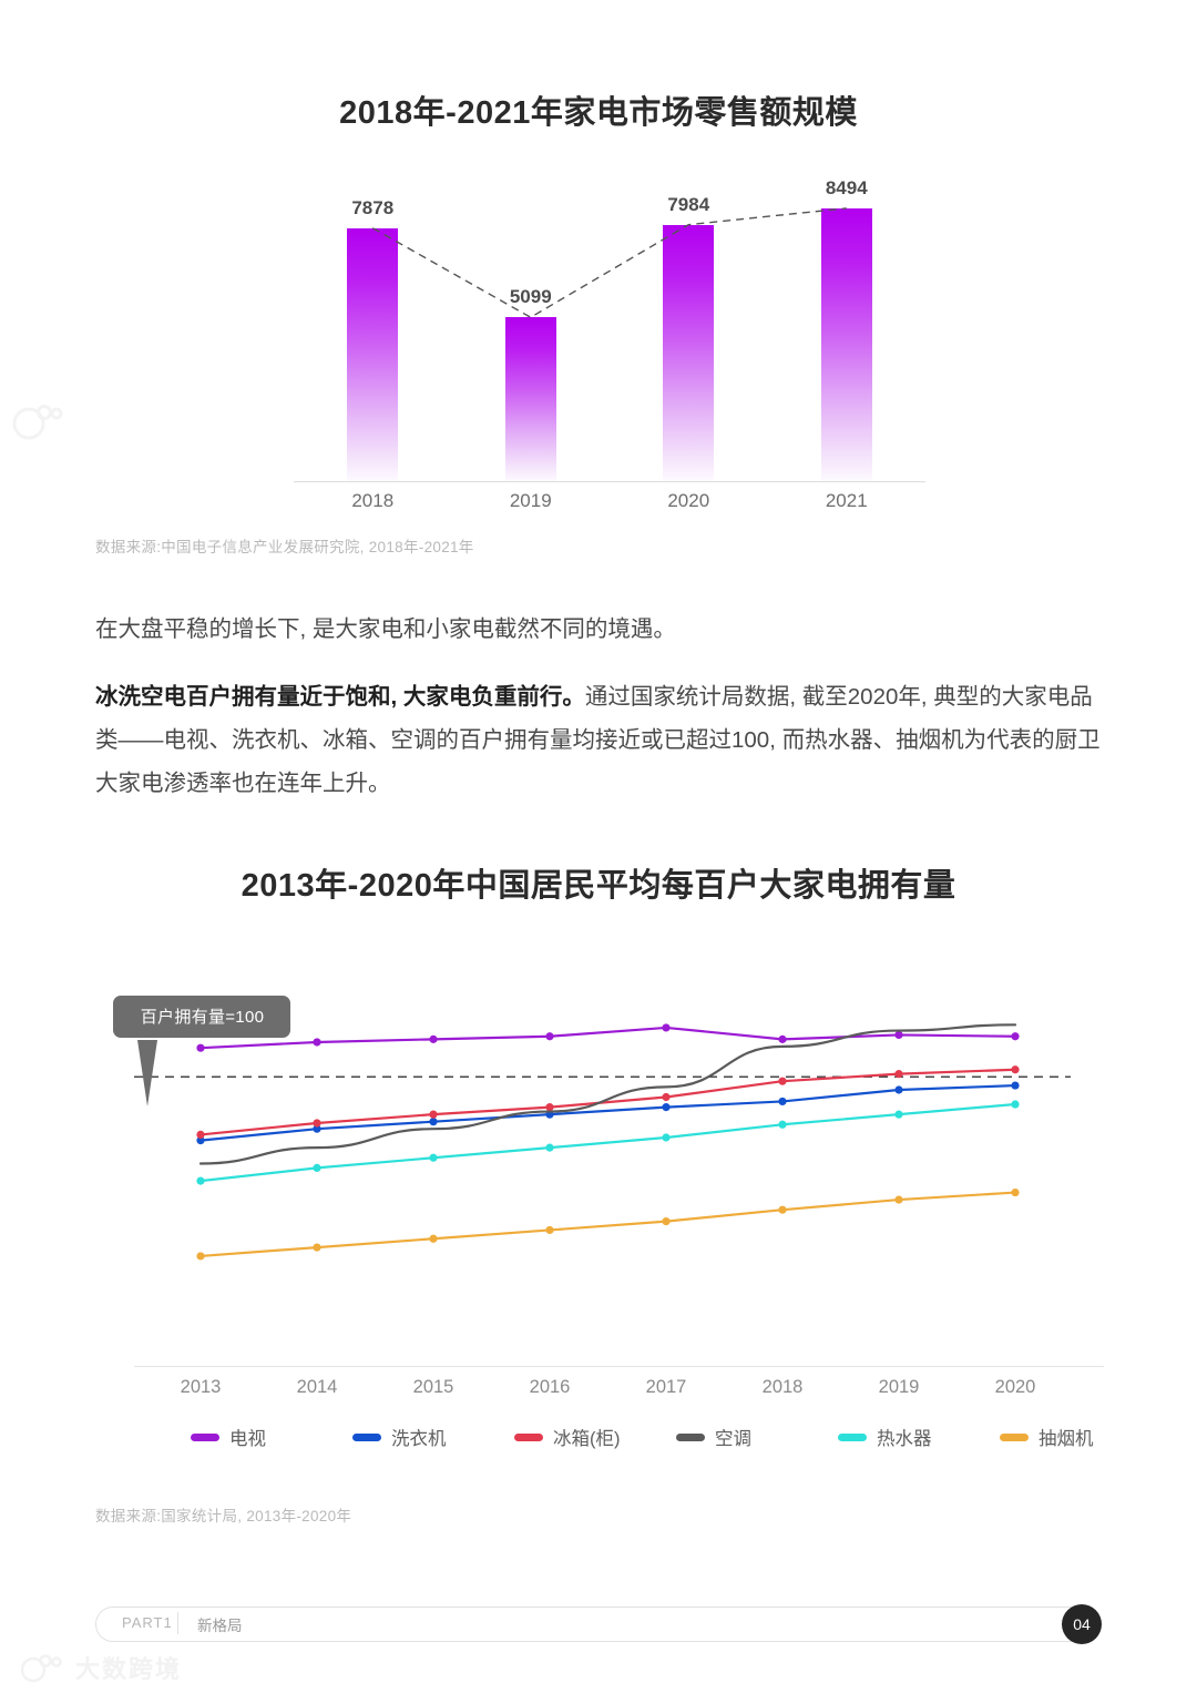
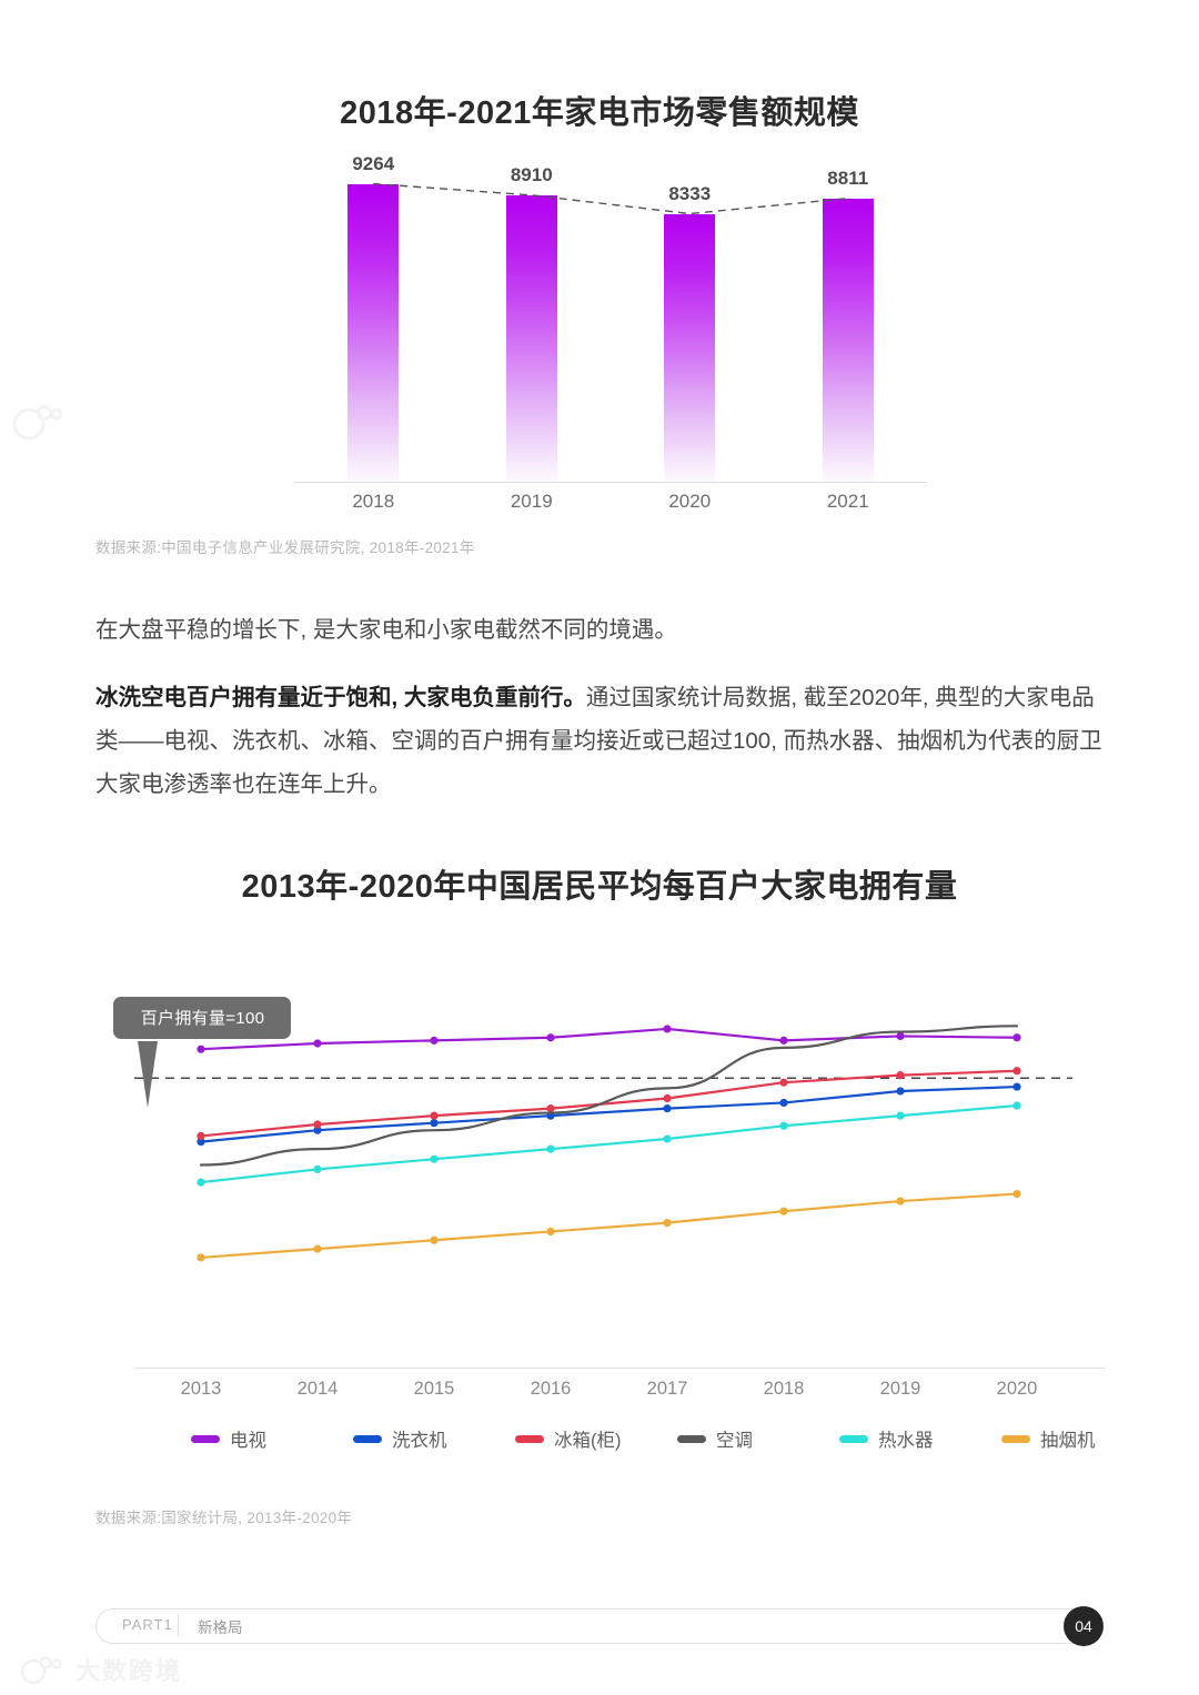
2018年-2021年家电市场零售额规模/2018: 7878 -> 9264
2018年-2021年家电市场零售额规模/2019: 5099 -> 8910
2018年-2021年家电市场零售额规模/2020: 7984 -> 8333
2018年-2021年家电市场零售额规模/2021: 8494 -> 8811
